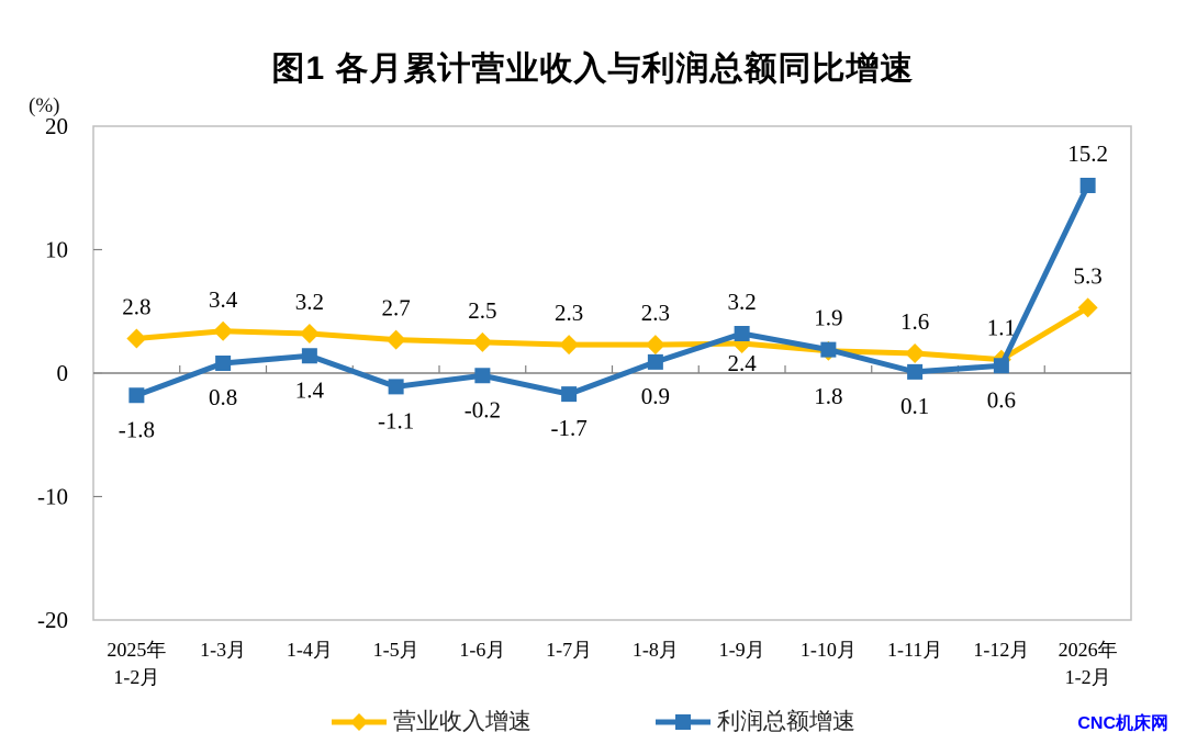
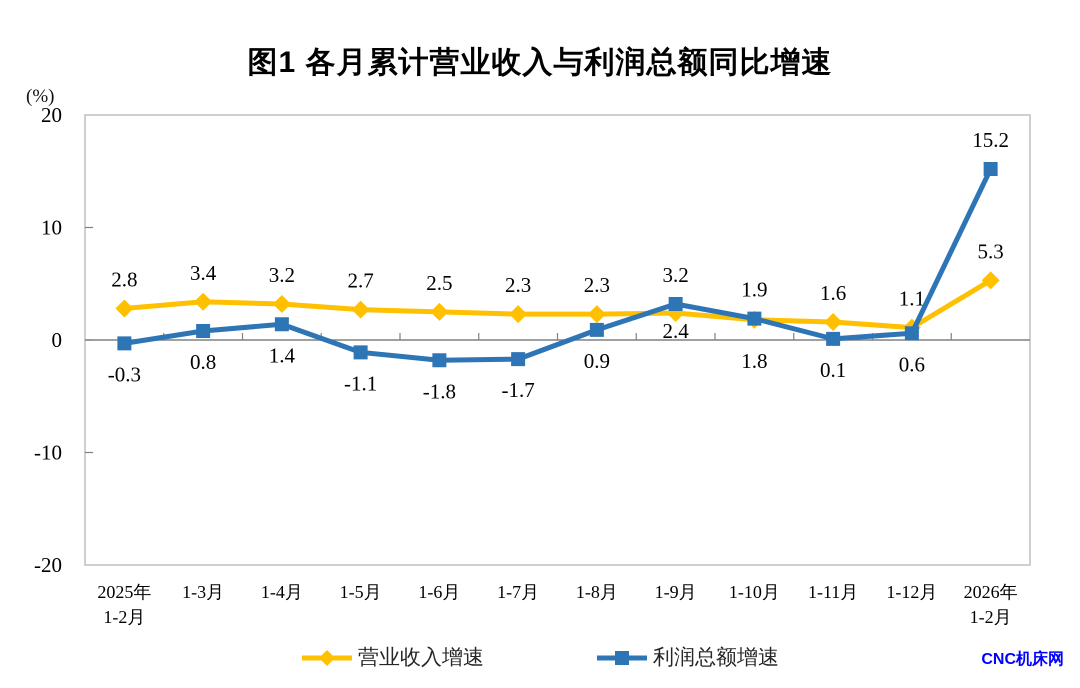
利润总额增速/2025年 1-2月: -1.8 -> -0.3
利润总额增速/1-6月: -0.2 -> -1.8
